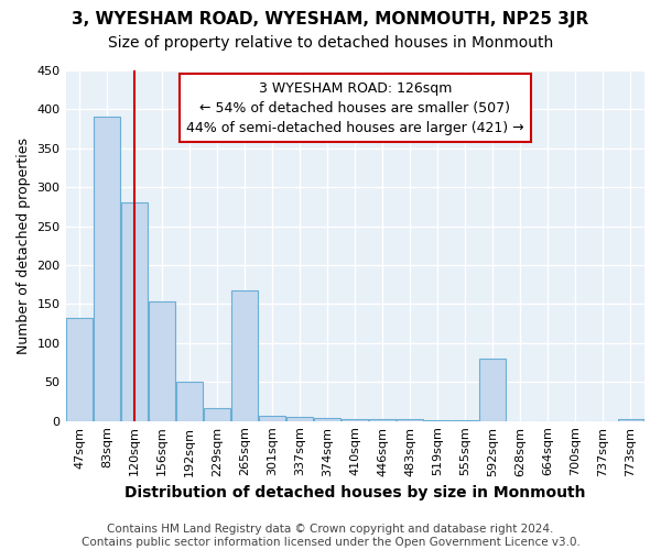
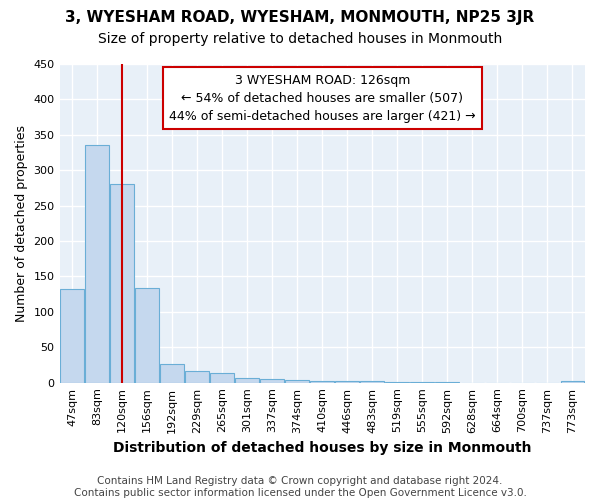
83sqm: 390 -> 335
156sqm: 154 -> 133
192sqm: 50 -> 27
265sqm: 168 -> 13
592sqm: 80 -> 1
